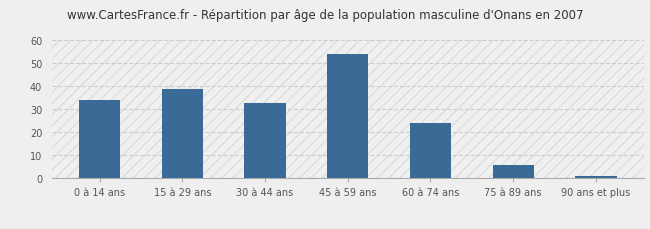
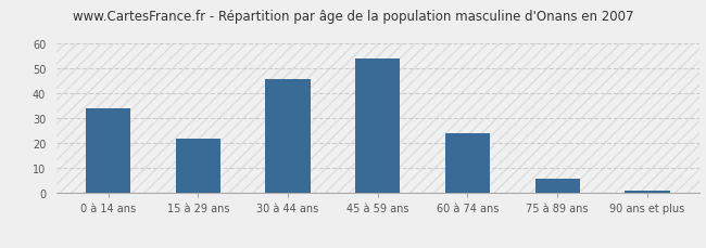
15 à 29 ans: 39 -> 22
30 à 44 ans: 33 -> 46
